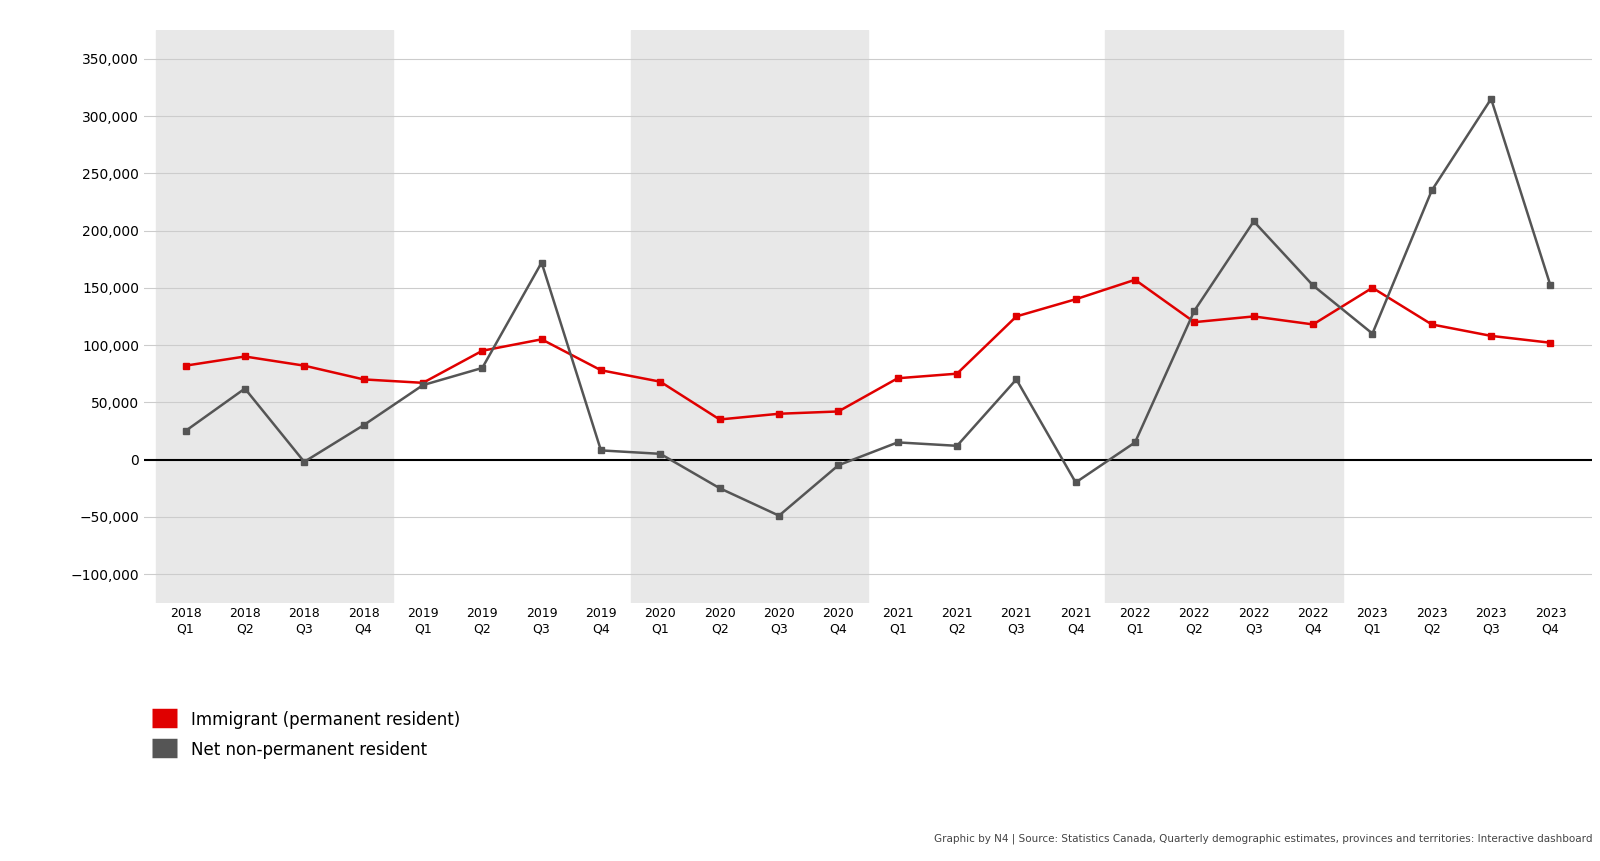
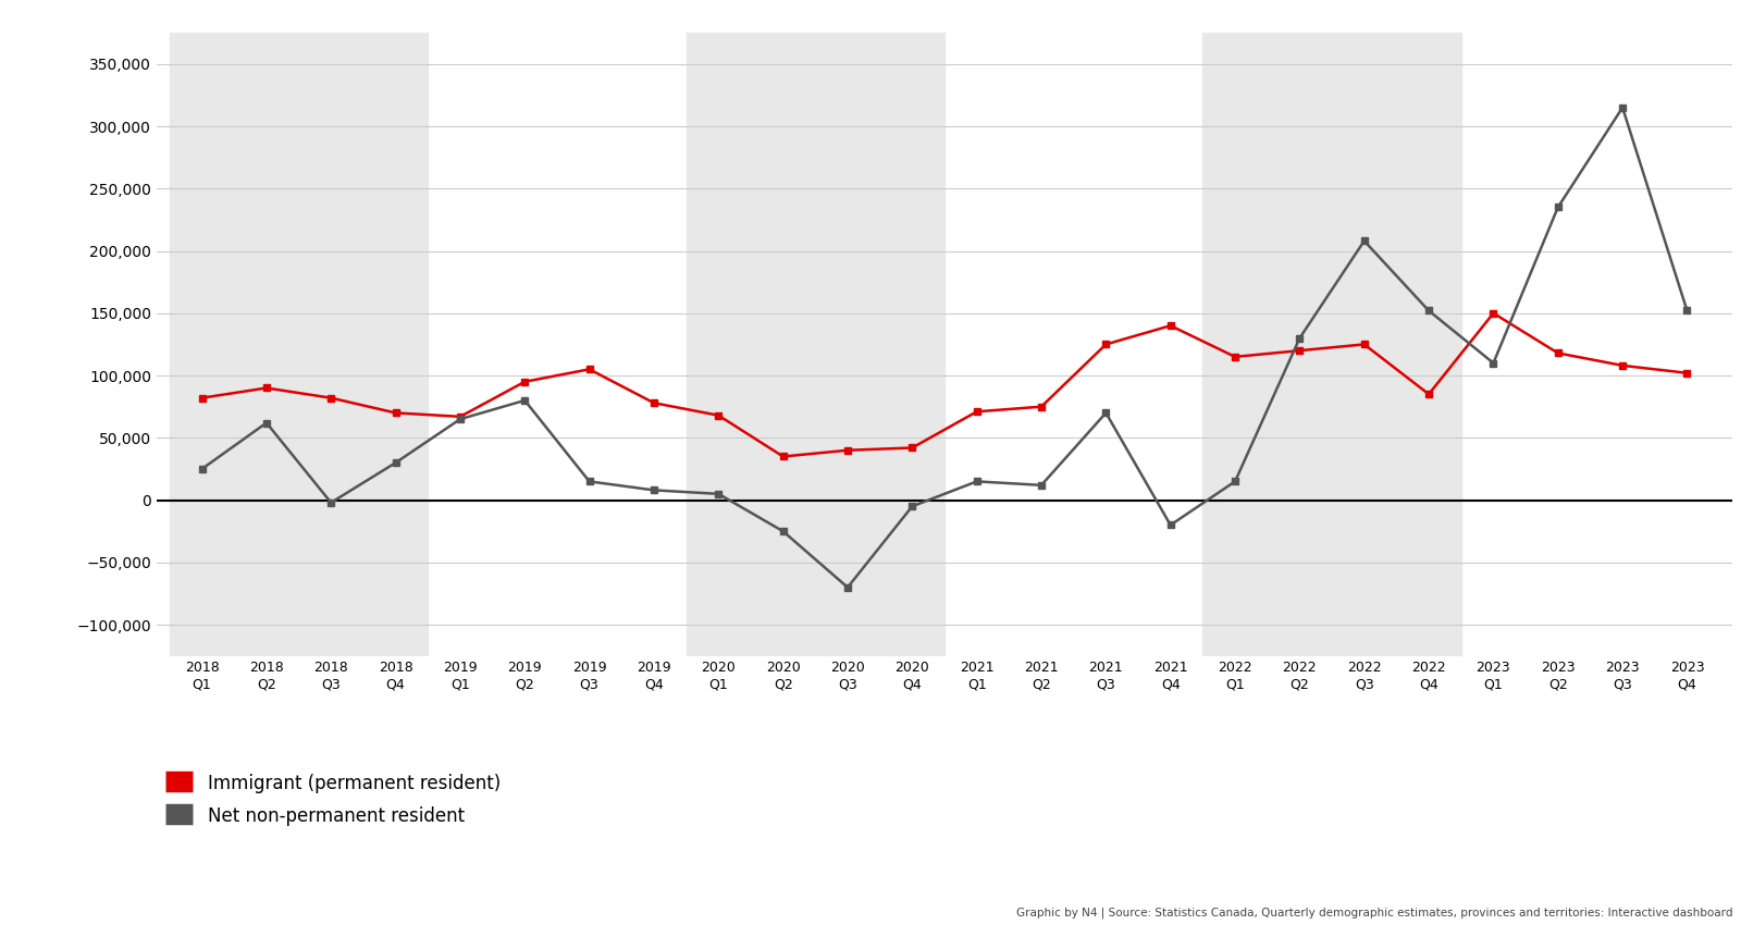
Net non-permanent resident/2019 Q3: 172,000 -> 15,000
Net non-permanent resident/2020 Q3: -49,000 -> -70,000
Immigrant (permanent resident)/2022 Q1: 157,000 -> 115,000
Immigrant (permanent resident)/2022 Q4: 118,000 -> 85,000
